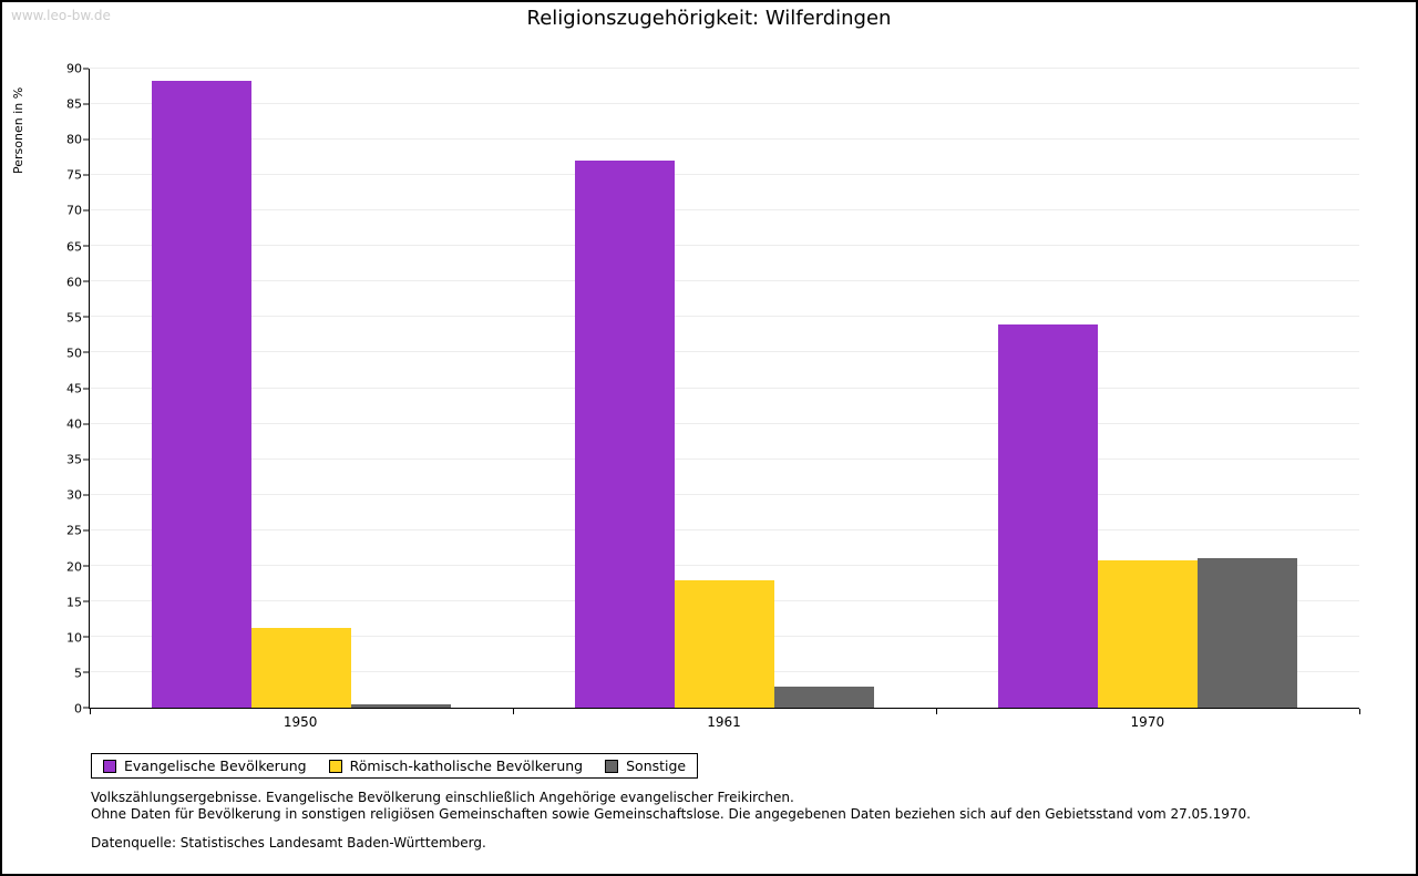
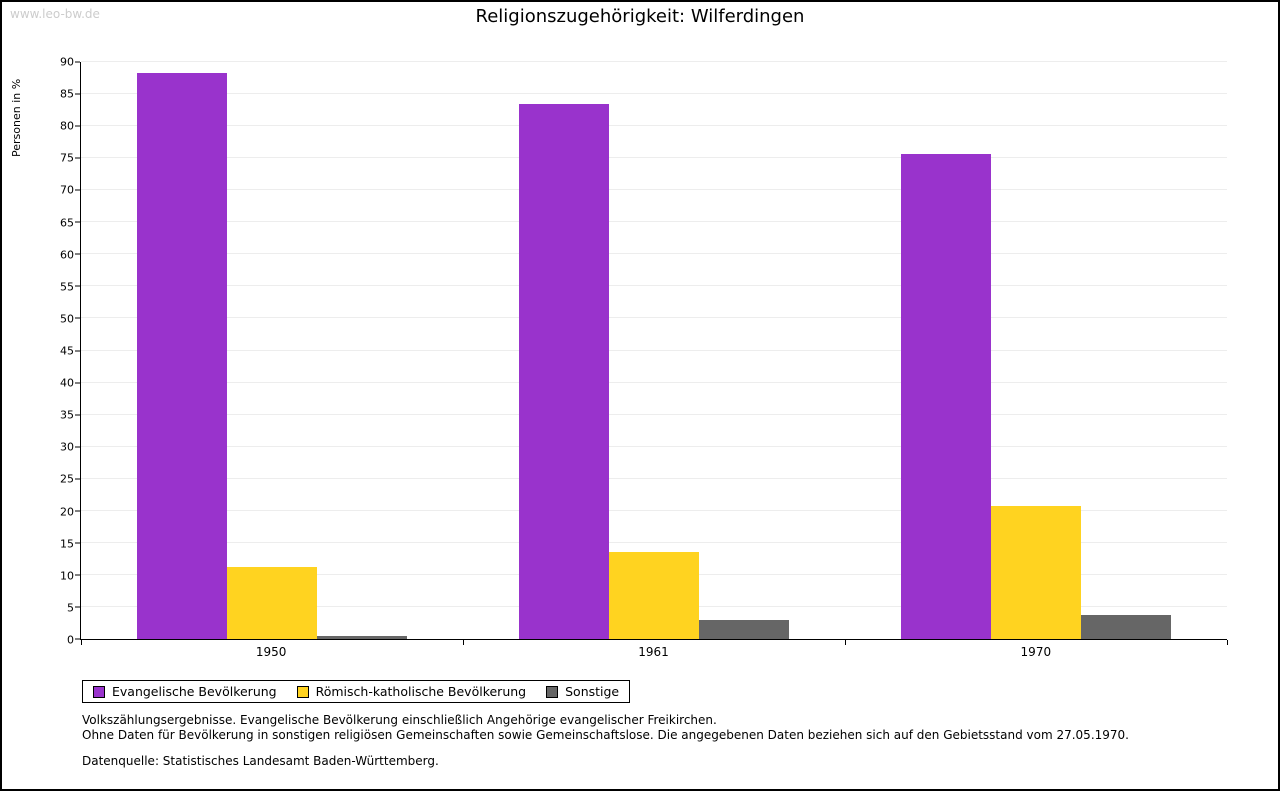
Evangelische Bevölkerung/1961: 77 -> 83
Römisch-katholische Bevölkerung/1961: 18 -> 14
Evangelische Bevölkerung/1970: 54 -> 76
Sonstige/1970: 21 -> 4
